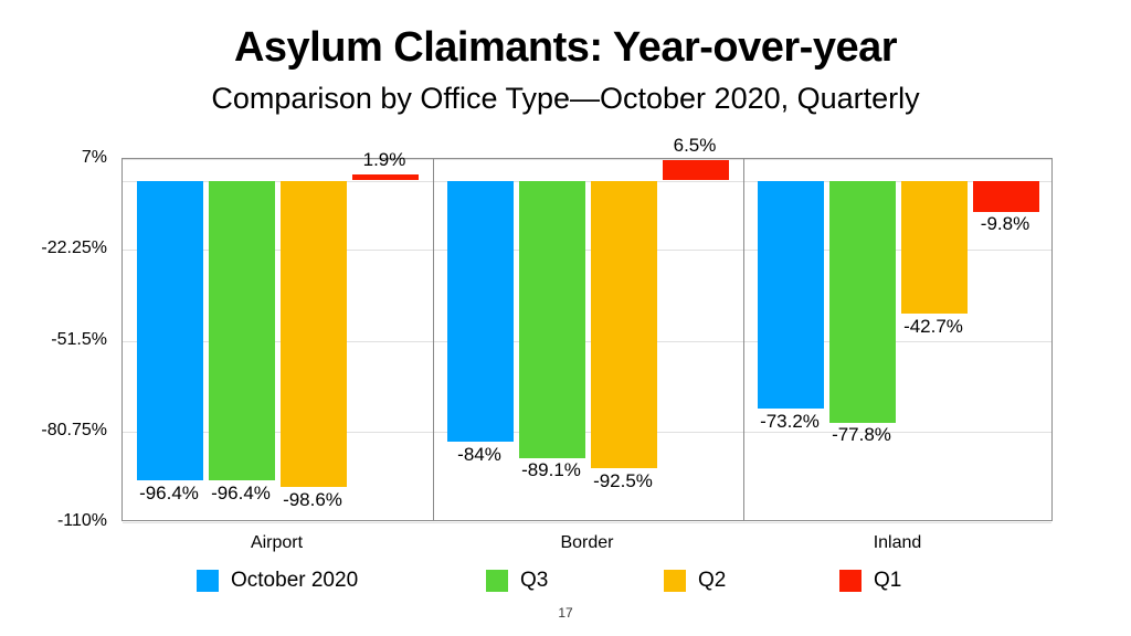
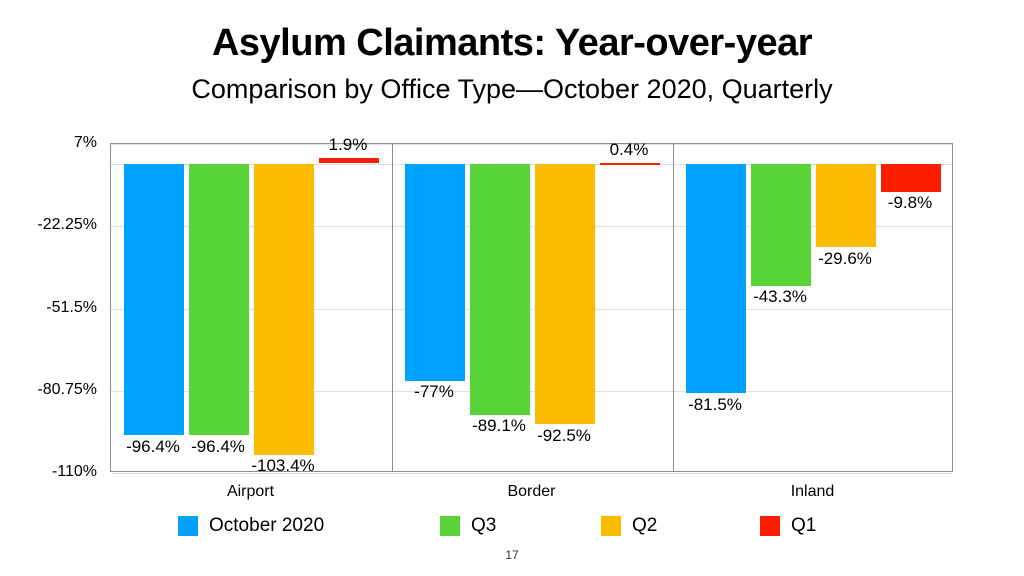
Q2/Airport: -98.6% -> -103.4%
October 2020/Border: -84% -> -77%
Q1/Border: 6.5% -> 0.4%
October 2020/Inland: -73.2% -> -81.5%
Q3/Inland: -77.8% -> -43.3%
Q2/Inland: -42.7% -> -29.6%
